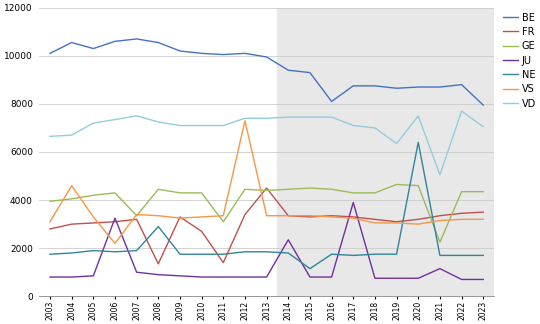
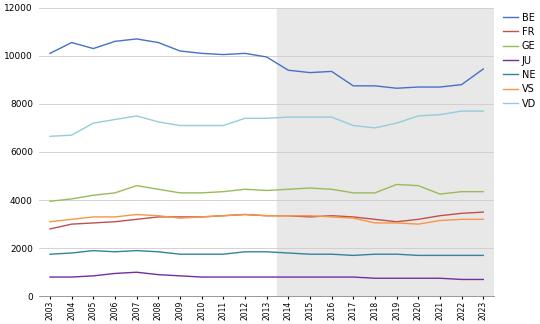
VS/2004: 4600 -> 3200
JU/2006: 3250 -> 950
VS/2006: 2200 -> 3300
GE/2007: 3350 -> 4600
FR/2008: 1350 -> 3300
NE/2008: 2900 -> 1850
FR/2010: 2700 -> 3300
FR/2011: 1400 -> 3350
GE/2011: 3100 -> 4350
VS/2012: 7300 -> 3400
FR/2013: 4500 -> 3350
JU/2014: 2350 -> 800
NE/2015: 1150 -> 1750
BE/2016: 8100 -> 9350
JU/2017: 3900 -> 800
VD/2019: 6350 -> 7200
NE/2020: 6400 -> 1700
GE/2021: 2250 -> 4250
JU/2021: 1150 -> 750
VD/2021: 5050 -> 7550
BE/2023: 7950 -> 9450
VD/2023: 7050 -> 7700
